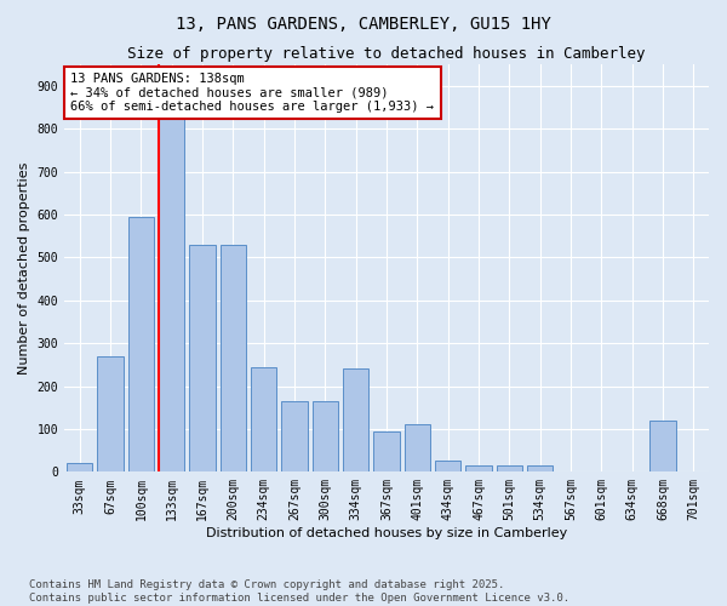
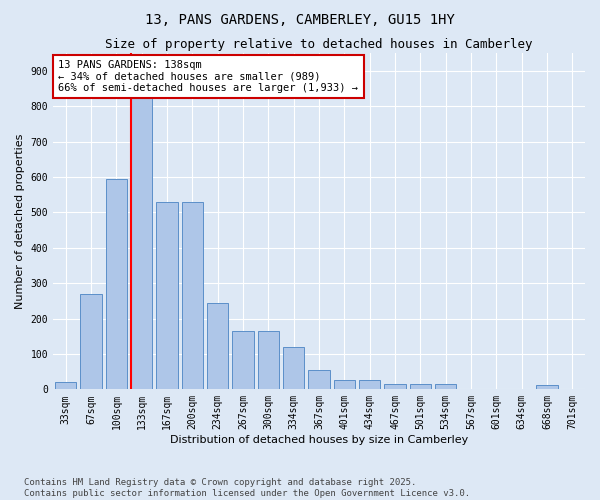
334sqm: 240 -> 120
367sqm: 95 -> 55
401sqm: 110 -> 25
668sqm: 120 -> 12
